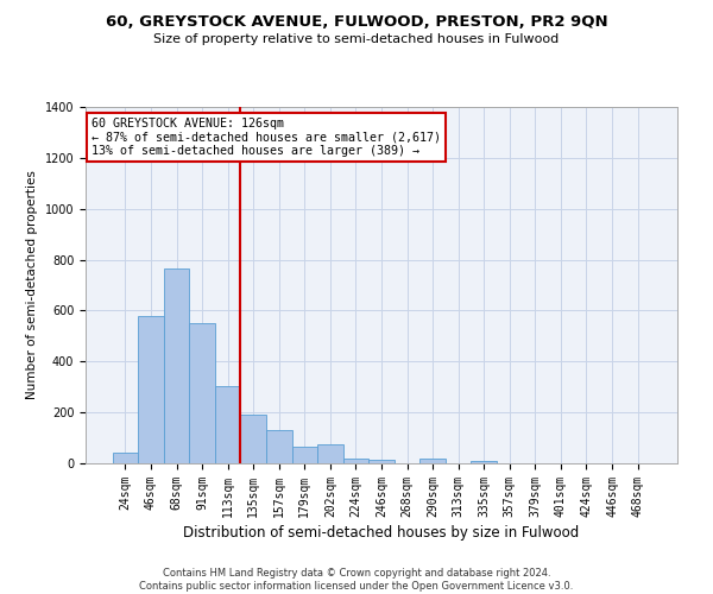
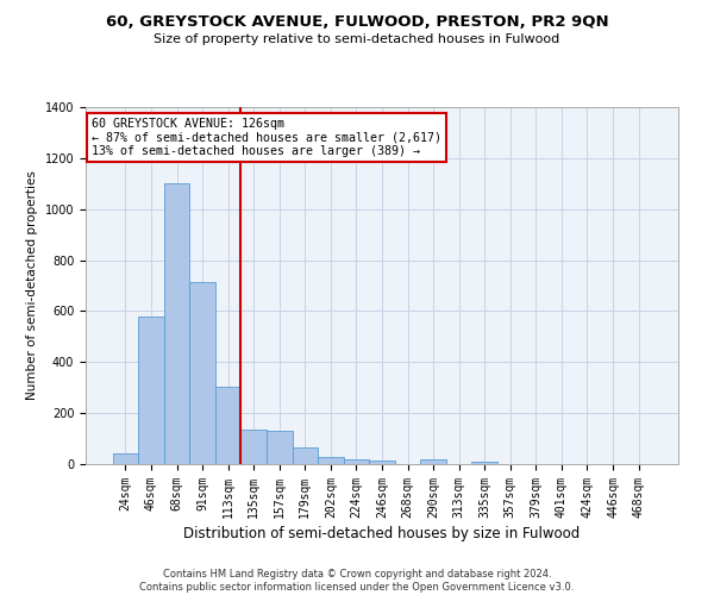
68sqm: 765 -> 1100
91sqm: 550 -> 715
135sqm: 190 -> 135
202sqm: 75 -> 30
